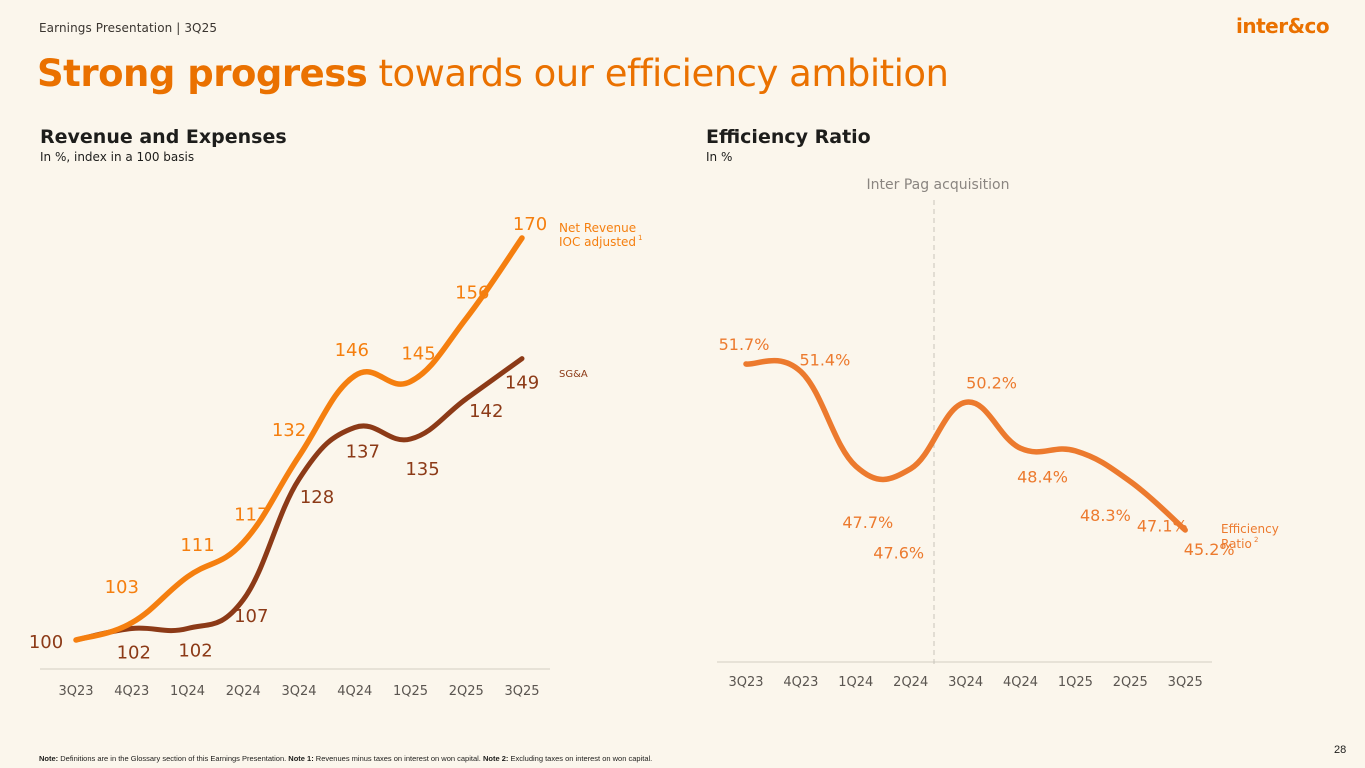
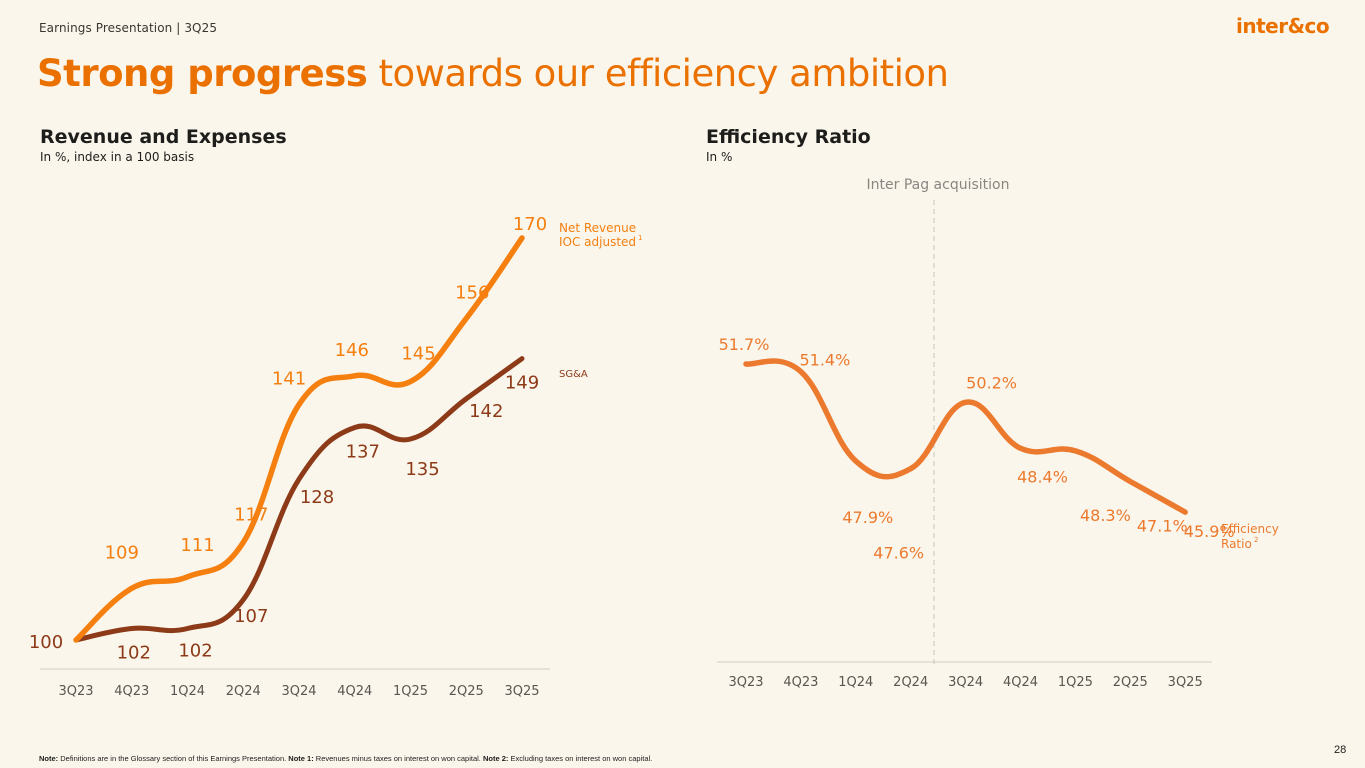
Revenue and Expenses/Net Revenue IOC adjusted/4Q23: 103 -> 109
Revenue and Expenses/Net Revenue IOC adjusted/3Q24: 132 -> 141
Efficiency Ratio/1Q24: 47.7% -> 47.9%
Efficiency Ratio/3Q25: 45.2% -> 45.9%
